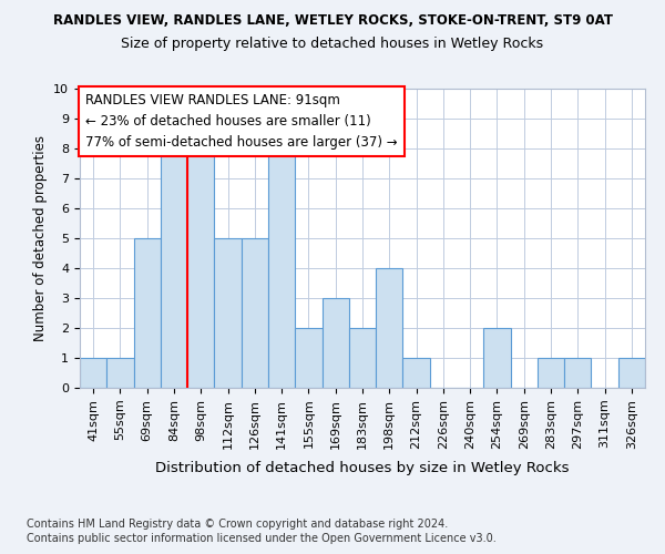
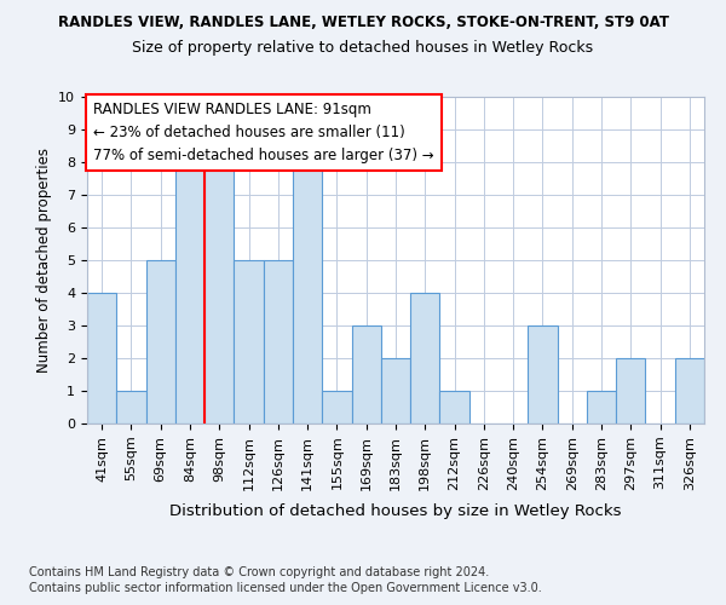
41sqm: 1 -> 4
155sqm: 2 -> 1
254sqm: 2 -> 3
297sqm: 1 -> 2
326sqm: 1 -> 2
